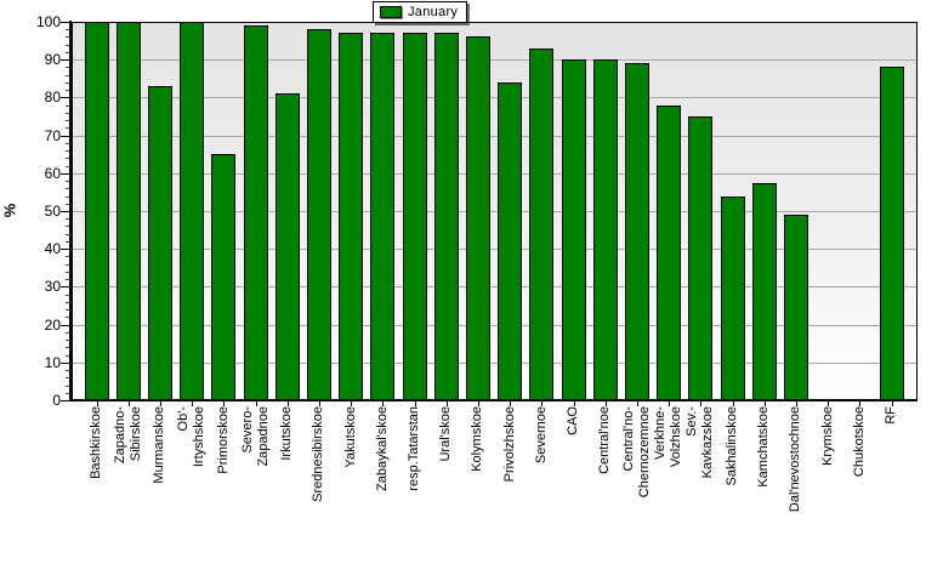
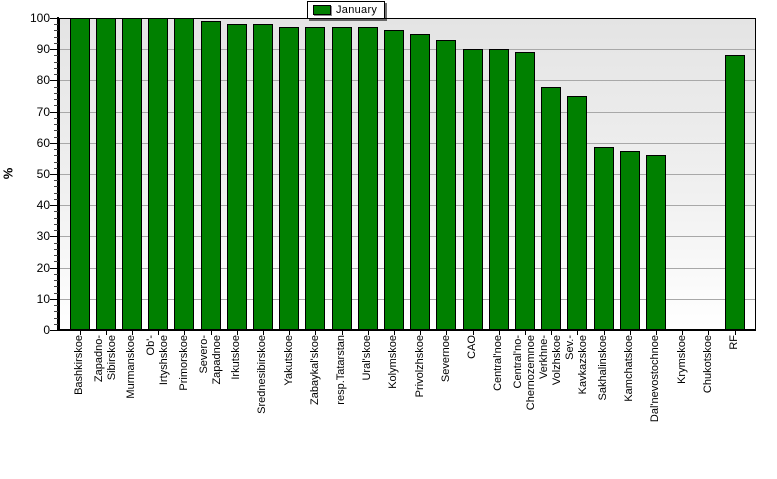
Murmanskoe: 83 -> 100
Primorskoe: 65 -> 100
Irkutskoe: 81 -> 98
Privolzhskoe: 84 -> 95
Sakhalinskoe: 54 -> 58
Dal'nevostochnoe: 49 -> 56
